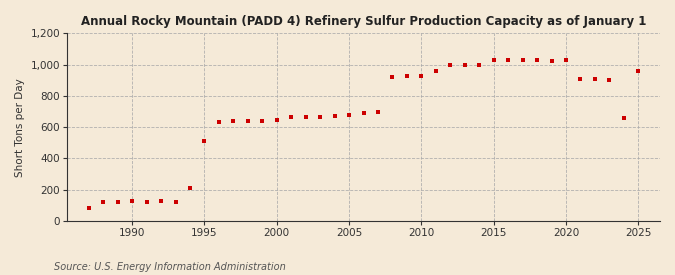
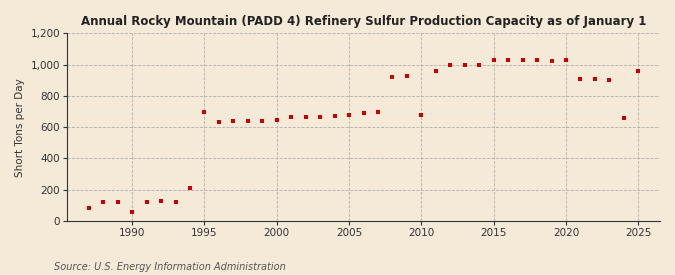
1990: 130 -> 60
1995: 510 -> 700
2010: 930 -> 680
